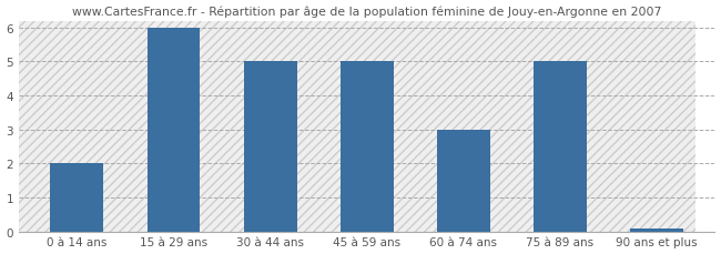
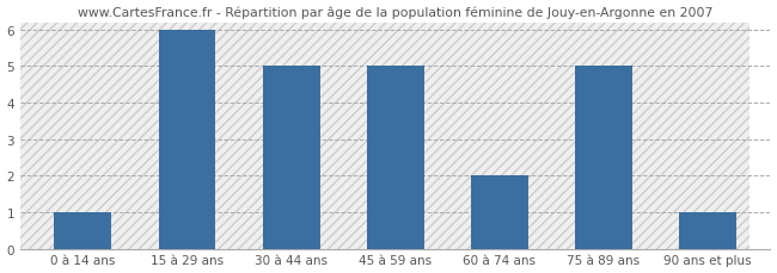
0 à 14 ans: 2.00 -> 1.00
60 à 74 ans: 3.00 -> 2.00
90 ans et plus: 0.07 -> 1.00
